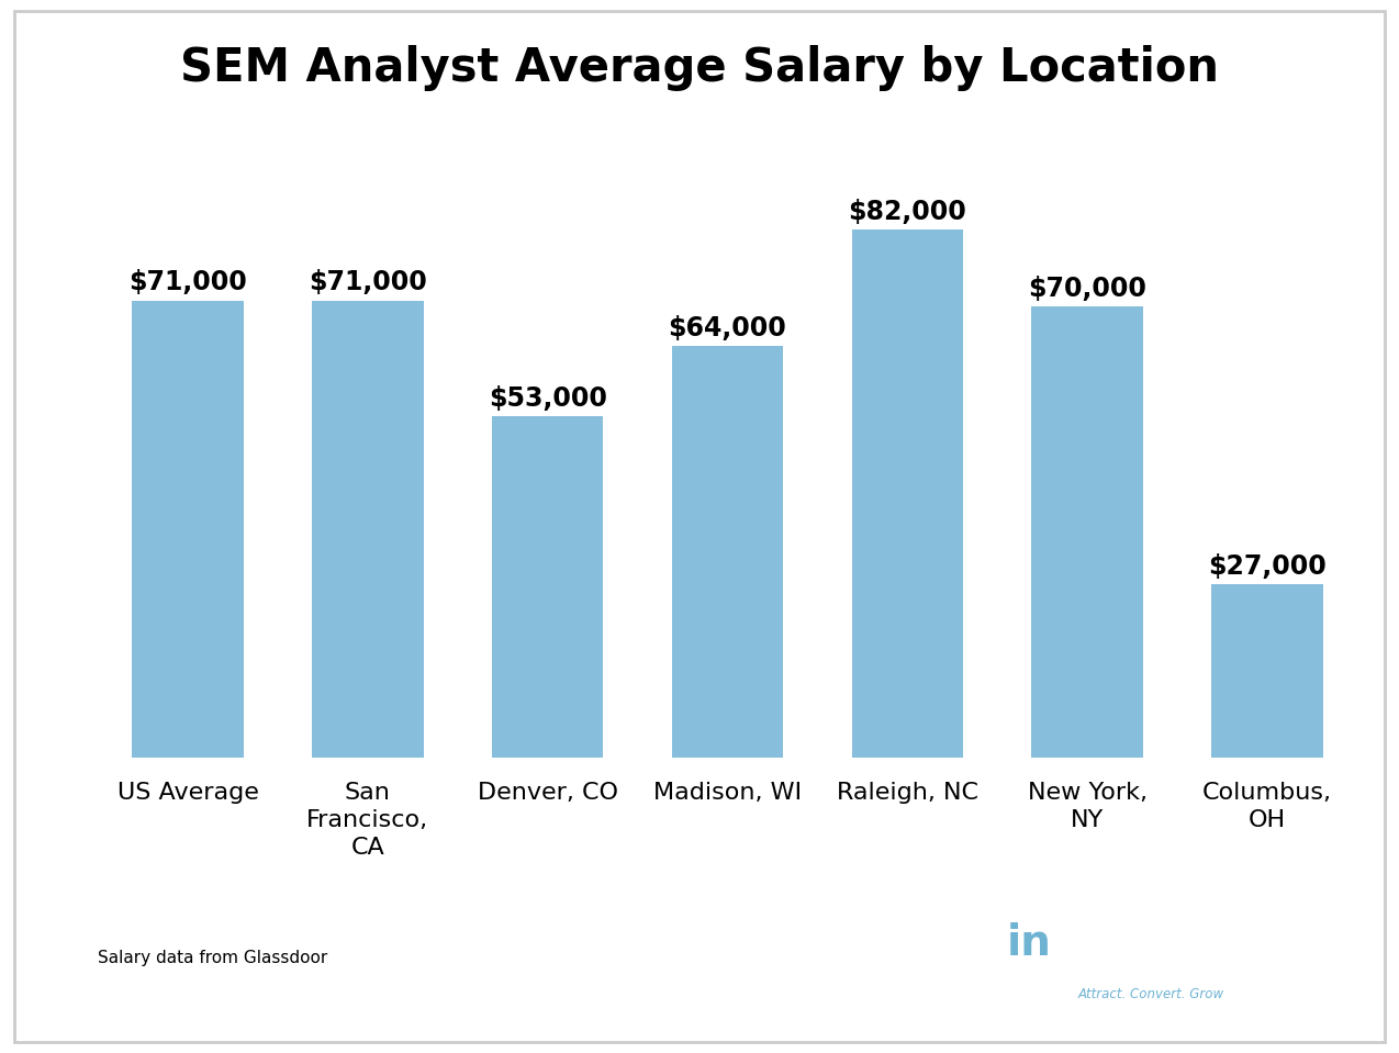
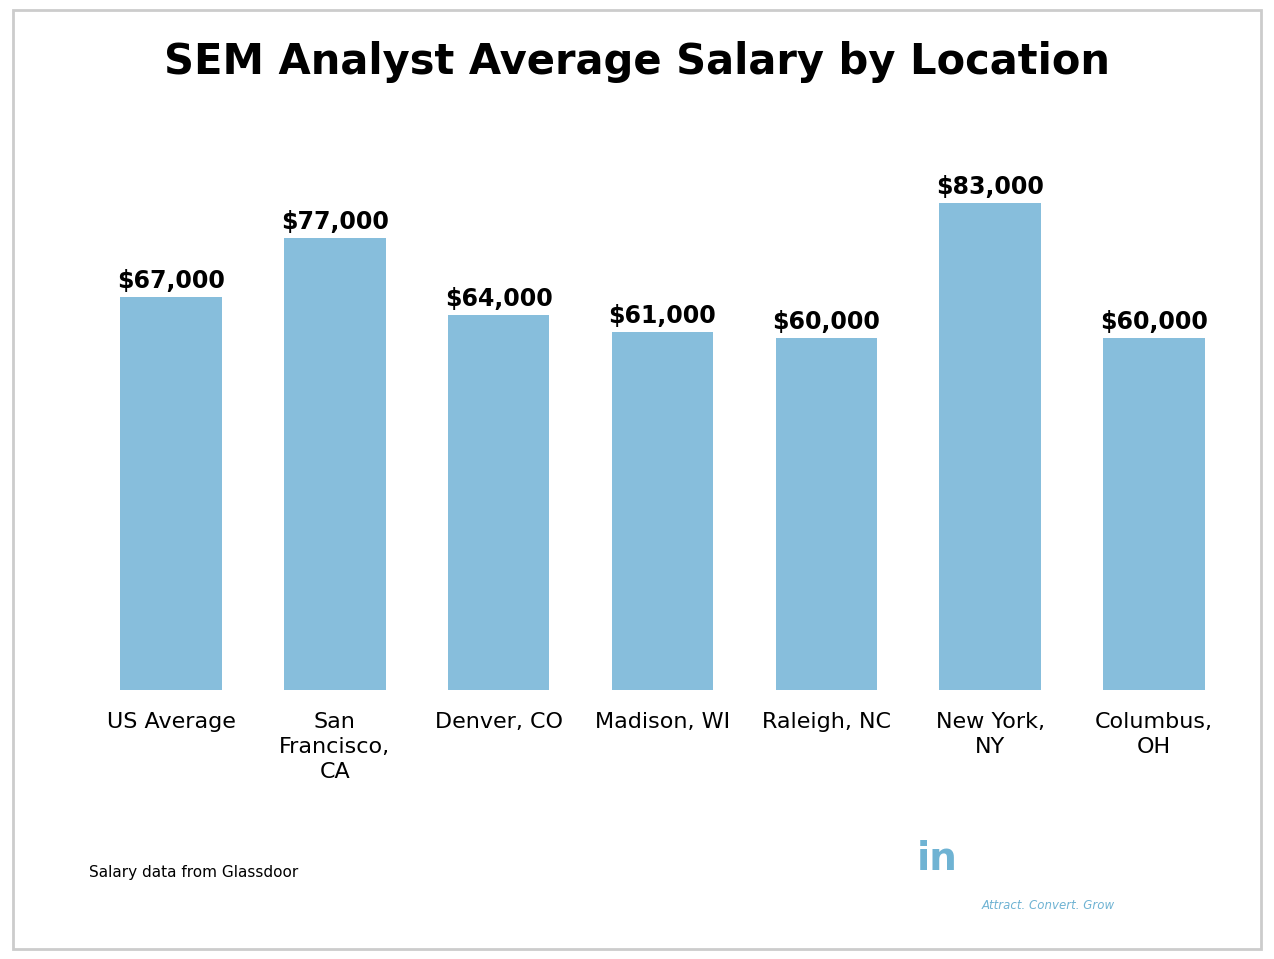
US Average: $71,000 -> $67,000
San Francisco, CA: $71,000 -> $77,000
Denver, CO: $53,000 -> $64,000
Madison, WI: $64,000 -> $61,000
Raleigh, NC: $82,000 -> $60,000
New York, NY: $70,000 -> $83,000
Columbus, OH: $27,000 -> $60,000
